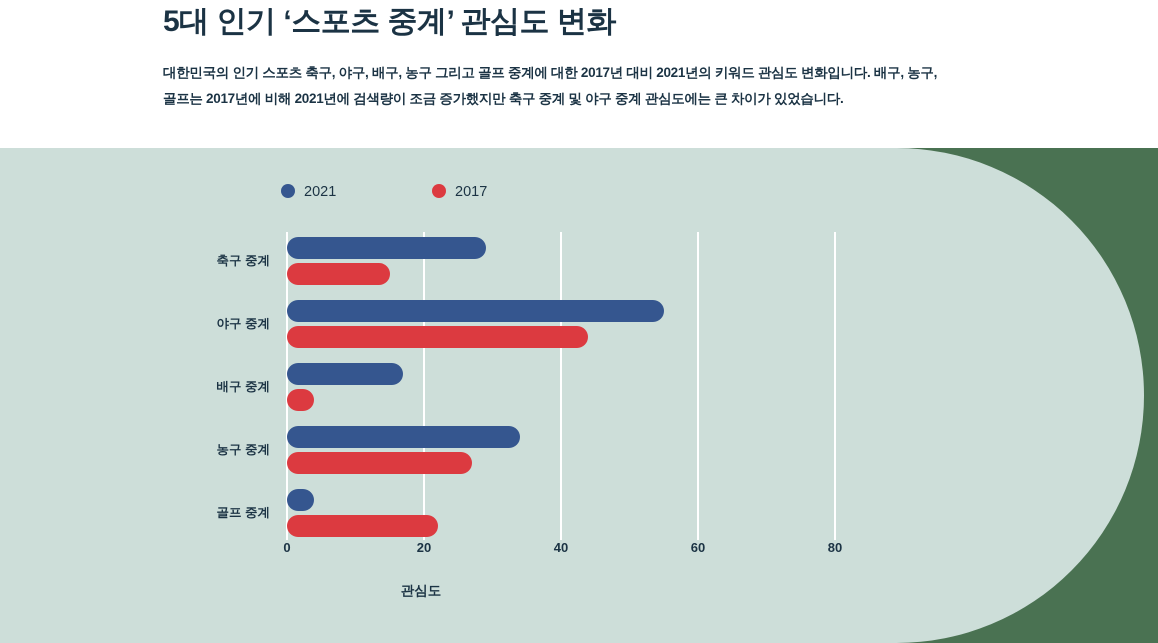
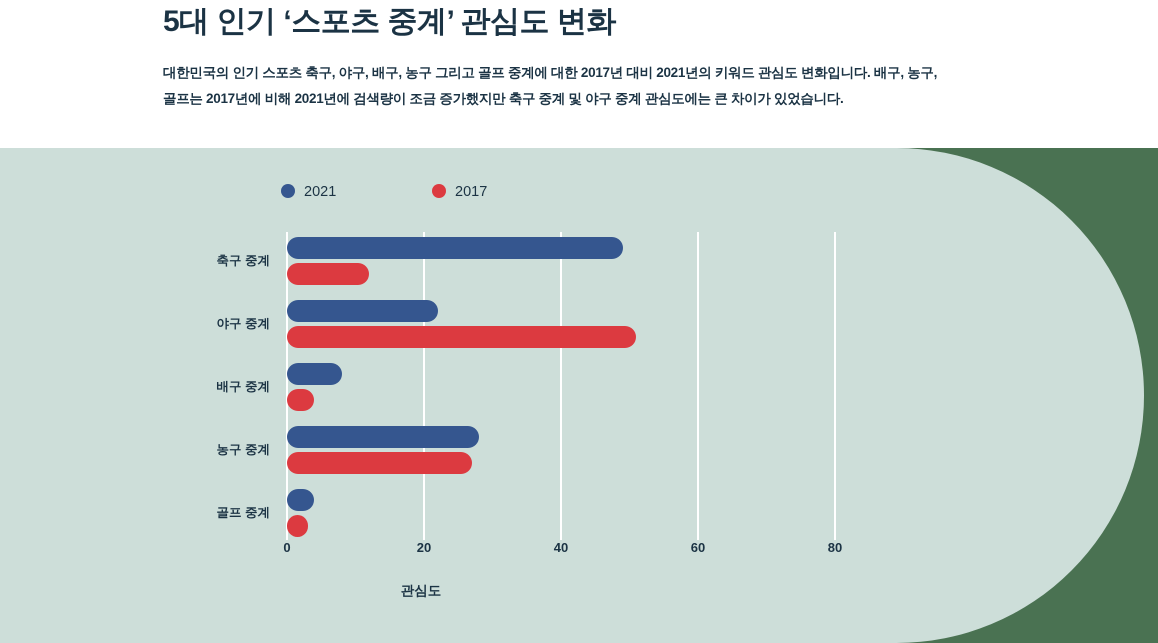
2021/축구 중계: 29 -> 49
2017/축구 중계: 15 -> 12
2021/야구 중계: 55 -> 22
2017/야구 중계: 44 -> 51
2021/배구 중계: 17 -> 8
2021/농구 중계: 34 -> 28
2017/골프 중계: 22 -> 3
